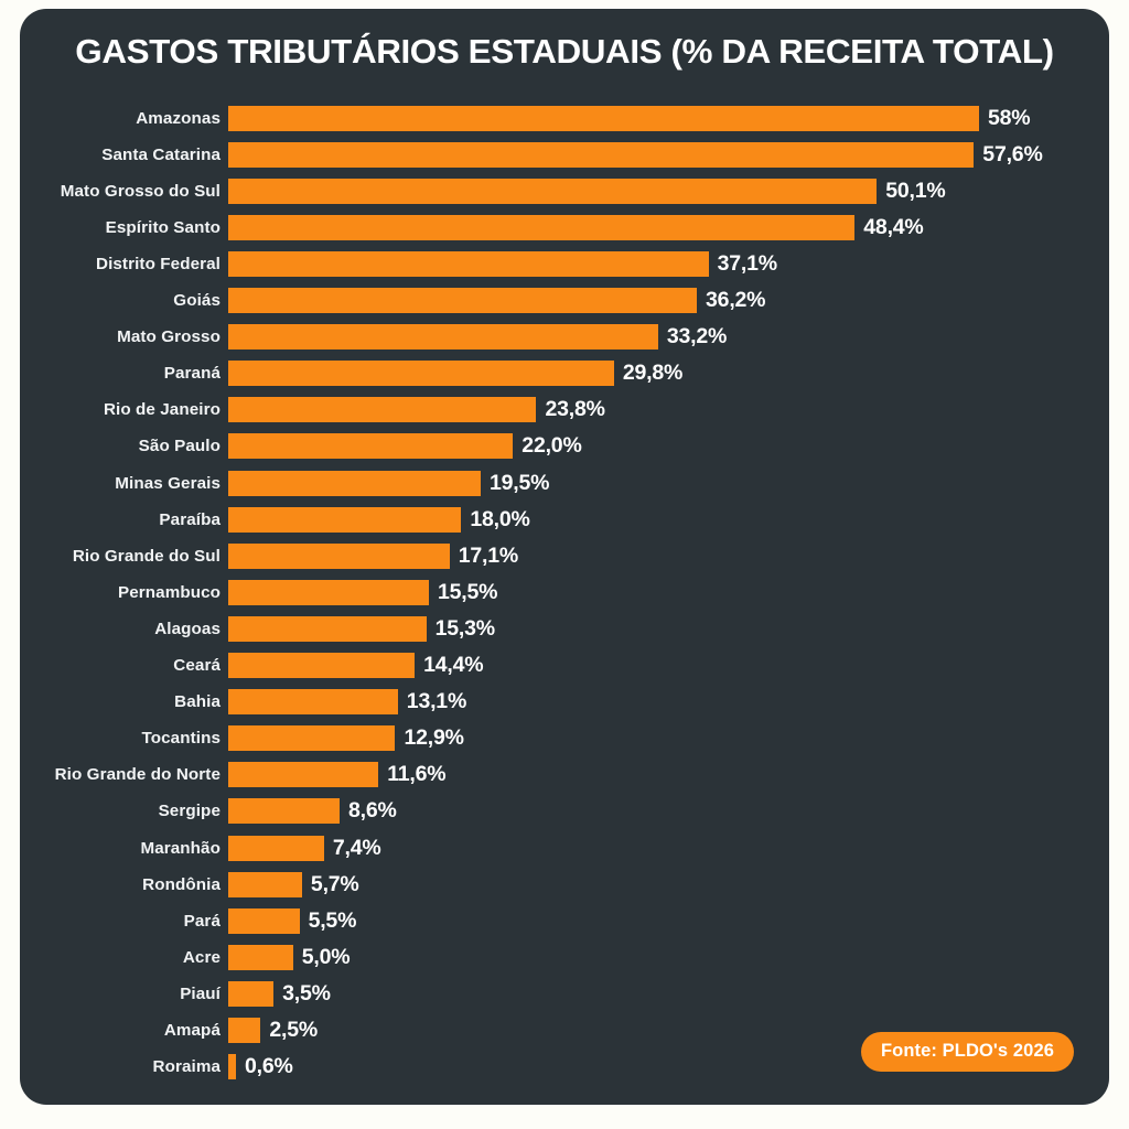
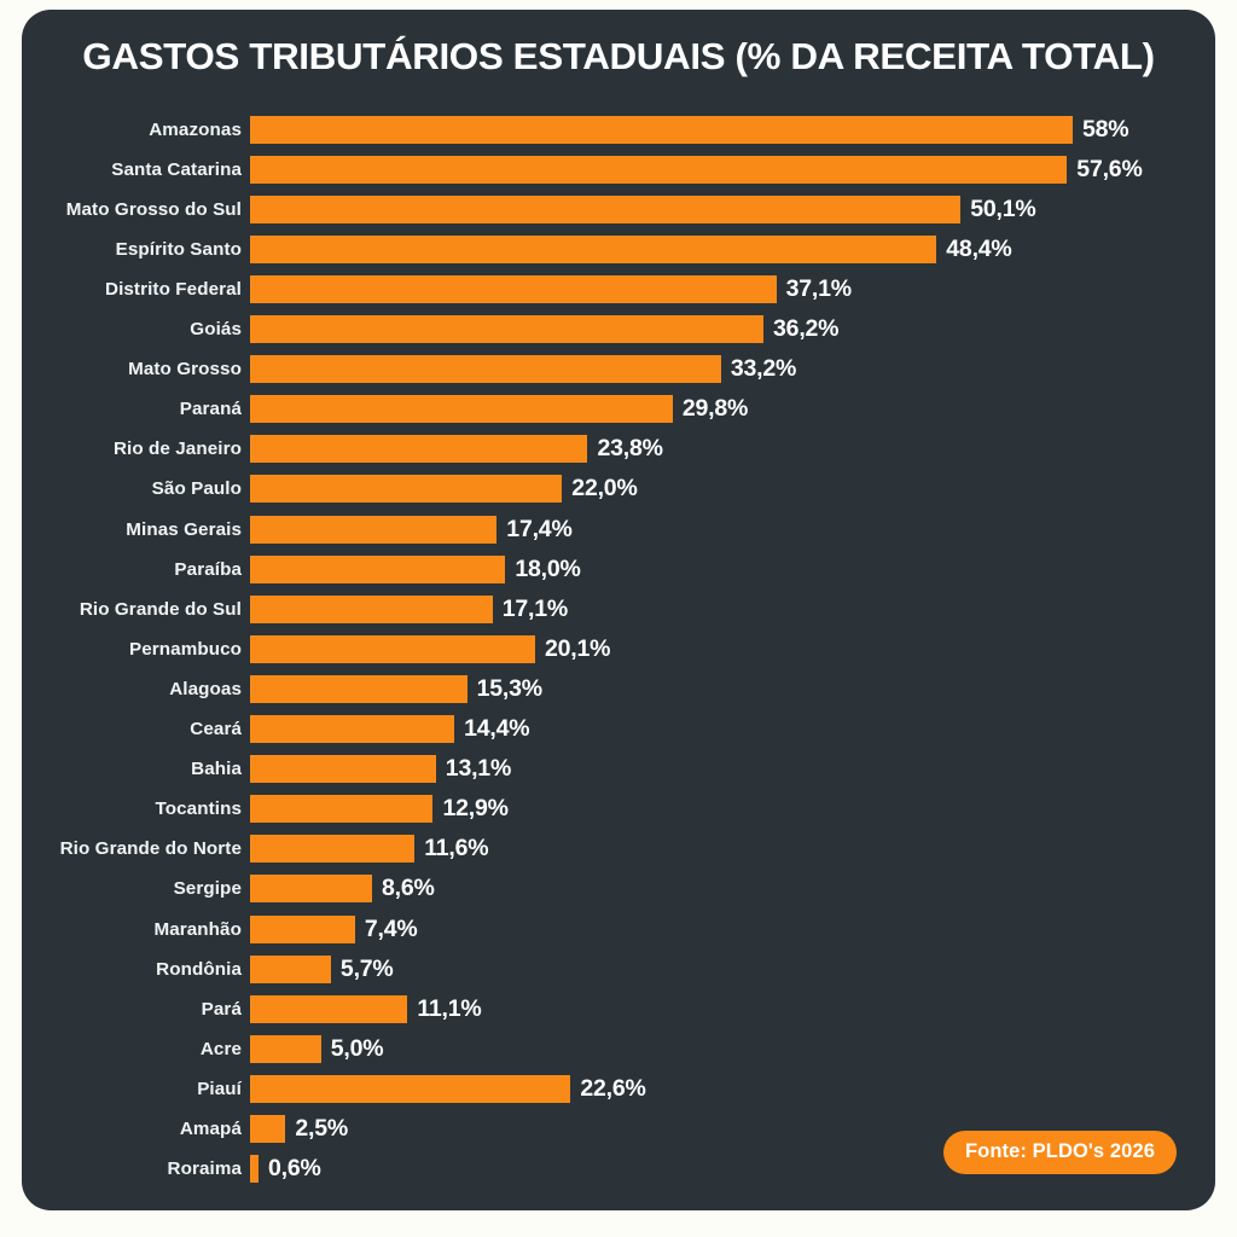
Minas Gerais: 19,5% -> 17,4%
Pernambuco: 15,5% -> 20,1%
Pará: 5,5% -> 11,1%
Piauí: 3,5% -> 22,6%
